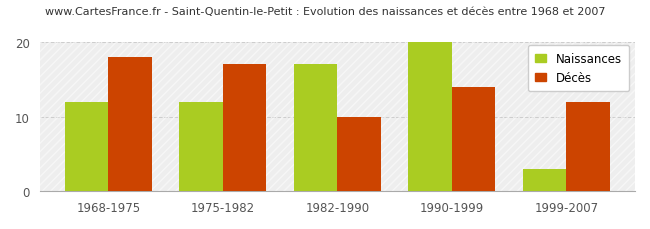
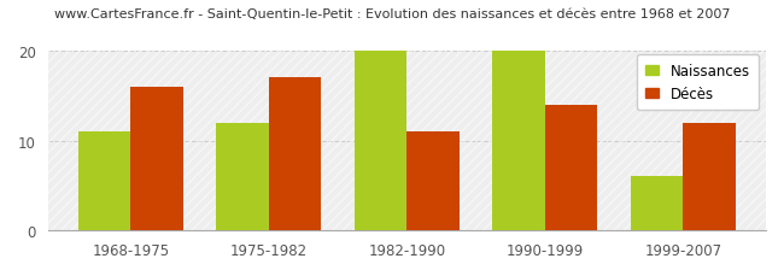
Naissances/1968-1975: 12 -> 11
Décès/1968-1975: 18 -> 16
Naissances/1982-1990: 17 -> 20
Décès/1982-1990: 10 -> 11
Naissances/1999-2007: 3 -> 6
